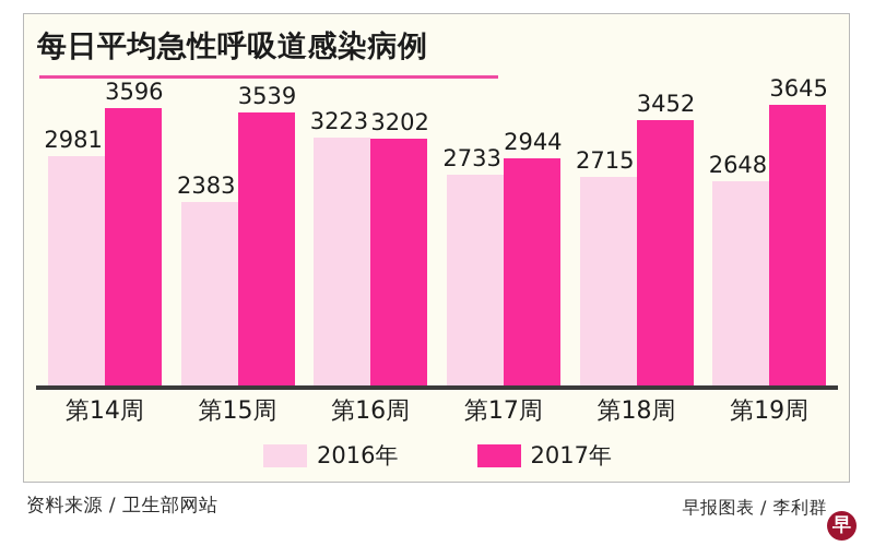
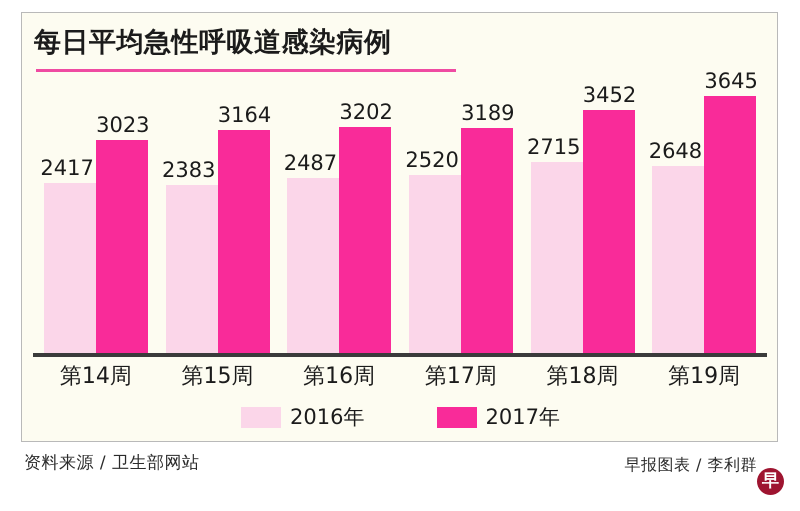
2016年/第14周: 2981 -> 2417
2017年/第14周: 3596 -> 3023
2017年/第15周: 3539 -> 3164
2016年/第16周: 3223 -> 2487
2016年/第17周: 2733 -> 2520
2017年/第17周: 2944 -> 3189
